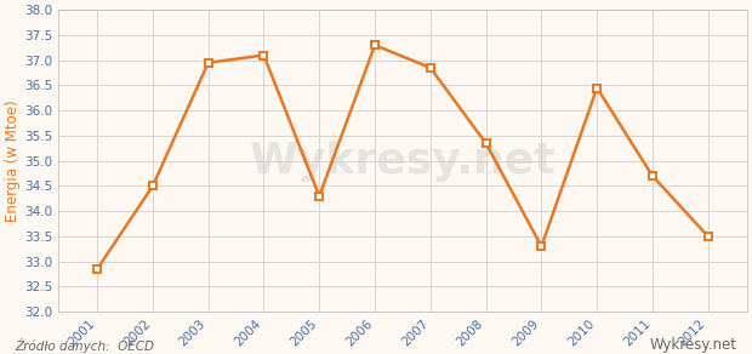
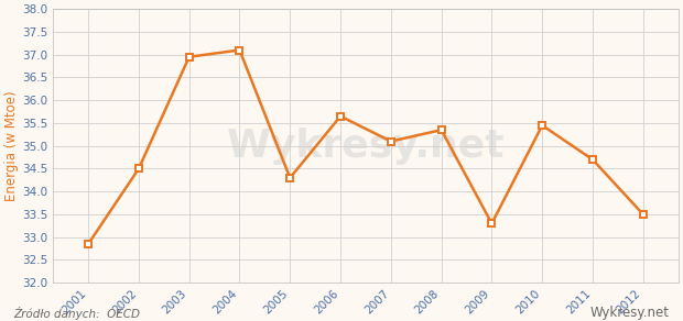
2006: 37.30 -> 35.65
2007: 36.85 -> 35.10
2010: 36.45 -> 35.45
